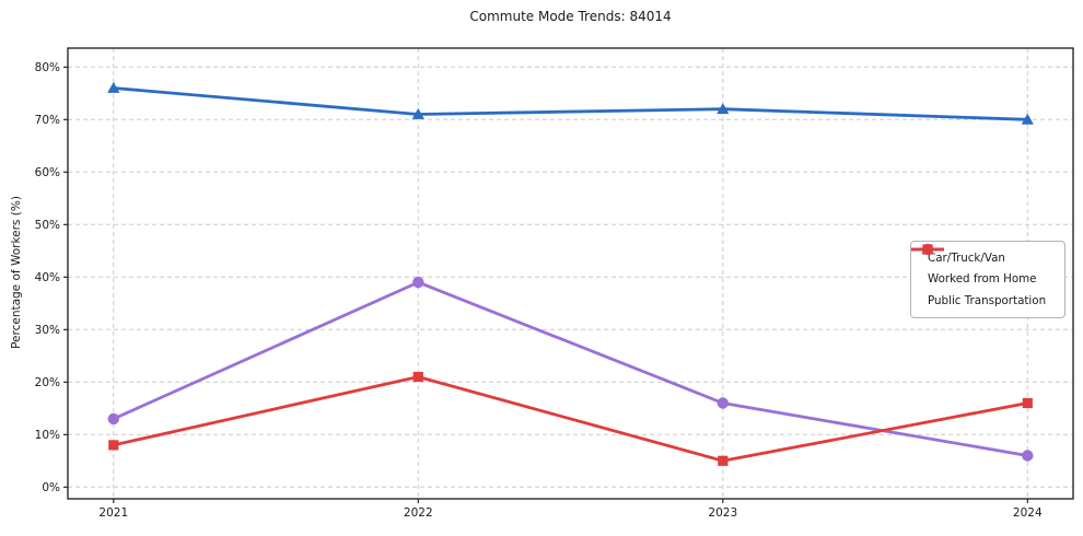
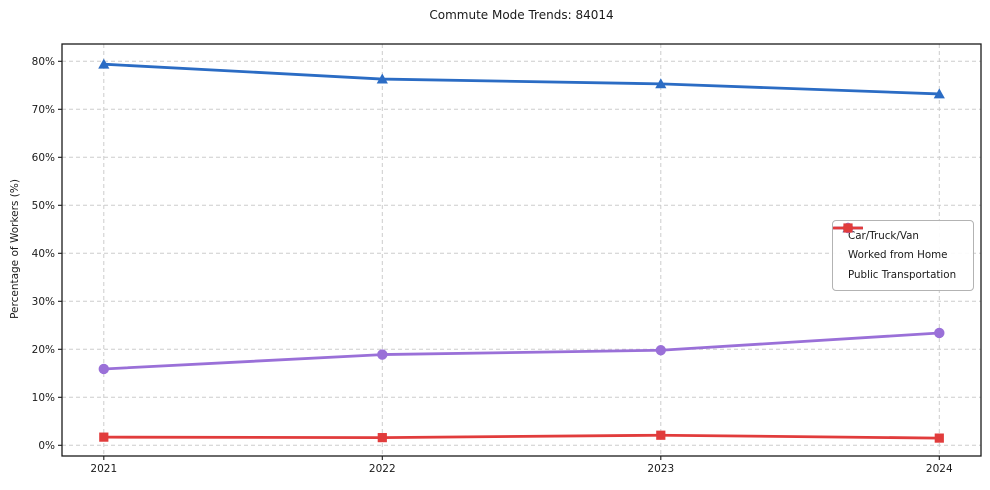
Car/Truck/Van/2021: 76% -> 79%
Worked from Home/2021: 13% -> 16%
Public Transportation/2021: 8% -> 2%
Car/Truck/Van/2022: 71% -> 76%
Worked from Home/2022: 39% -> 19%
Public Transportation/2022: 21% -> 2%
Car/Truck/Van/2023: 72% -> 75%
Worked from Home/2023: 16% -> 20%
Public Transportation/2023: 5% -> 2%
Car/Truck/Van/2024: 70% -> 73%
Worked from Home/2024: 6% -> 23%
Public Transportation/2024: 16% -> 2%
